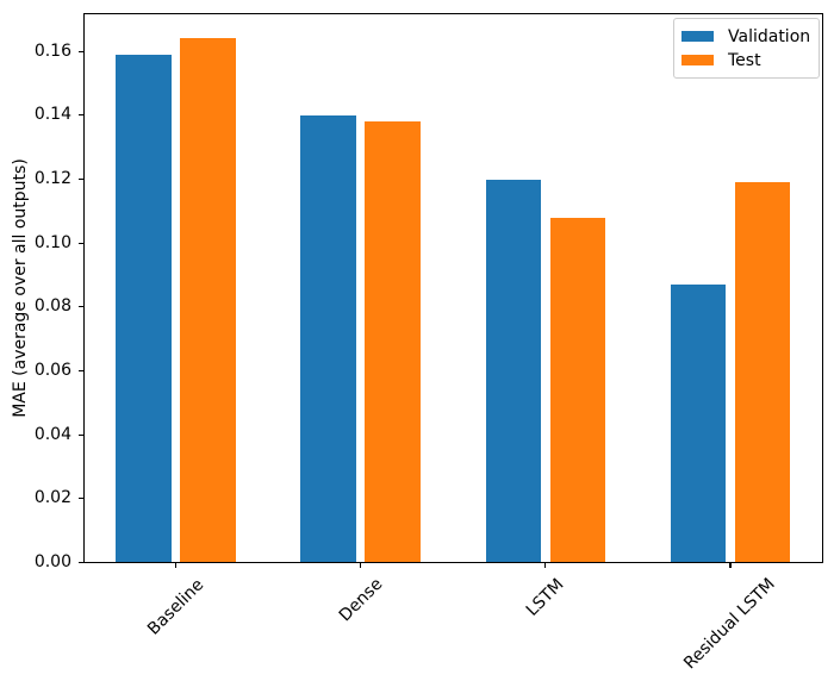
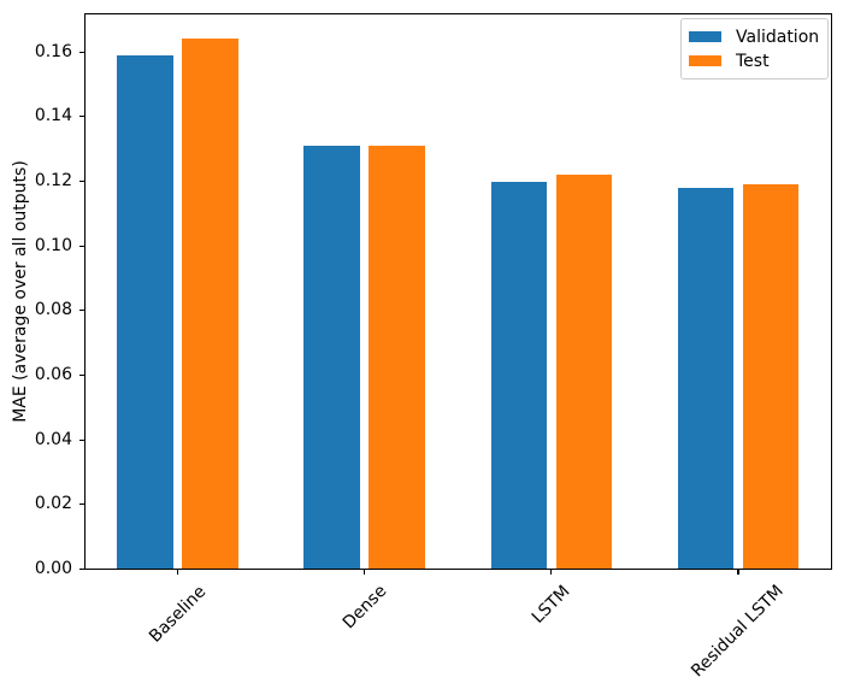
Validation/Dense: 0.140 -> 0.131
Test/Dense: 0.138 -> 0.131
Test/LSTM: 0.108 -> 0.122
Validation/Residual LSTM: 0.087 -> 0.118
